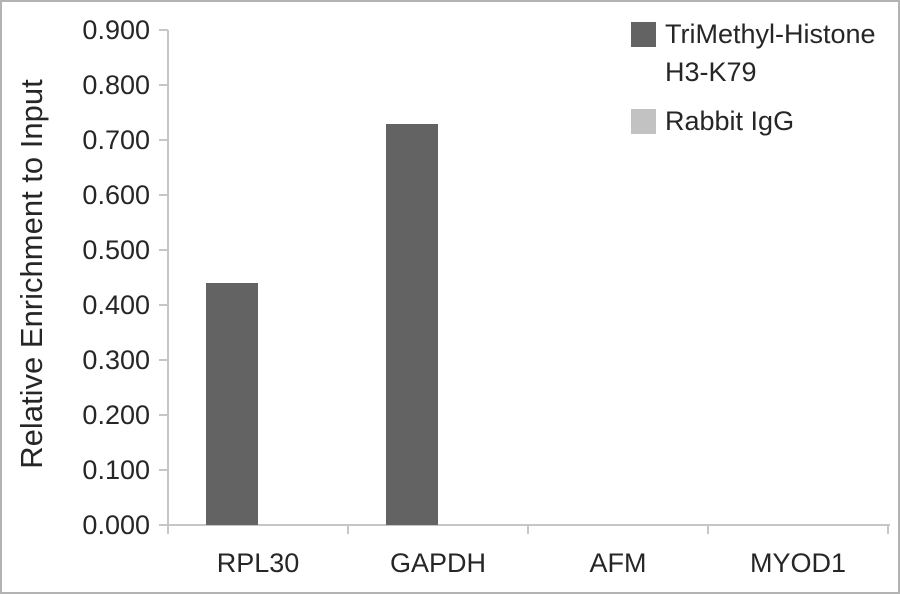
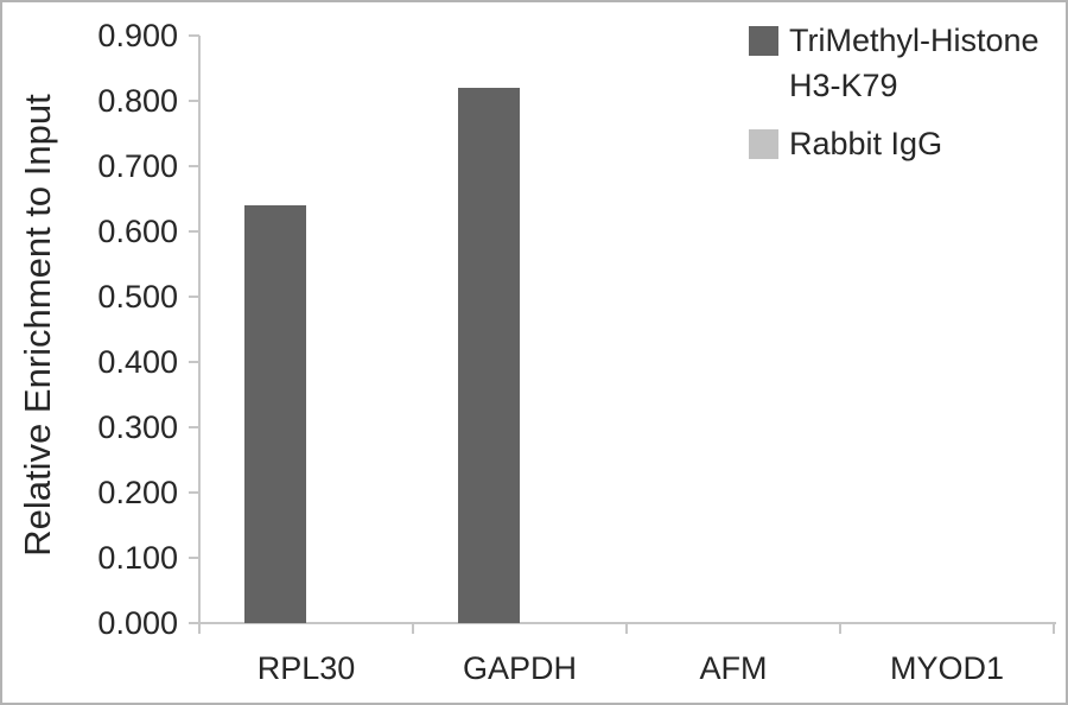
TriMethyl-Histone H3-K79/RPL30: 0.44 -> 0.64
TriMethyl-Histone H3-K79/GAPDH: 0.73 -> 0.82
